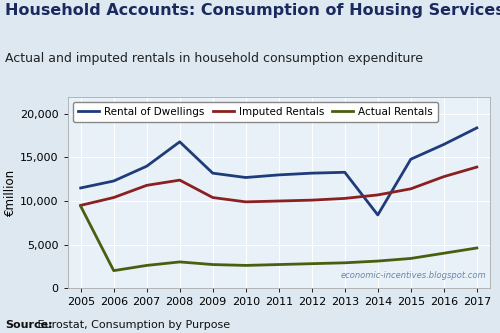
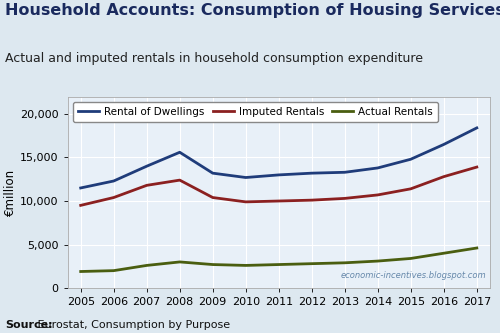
Actual Rentals/2005: 9,400 -> 1,900
Rental of Dwellings/2008: 16,800 -> 15,600
Rental of Dwellings/2014: 8,400 -> 13,800
